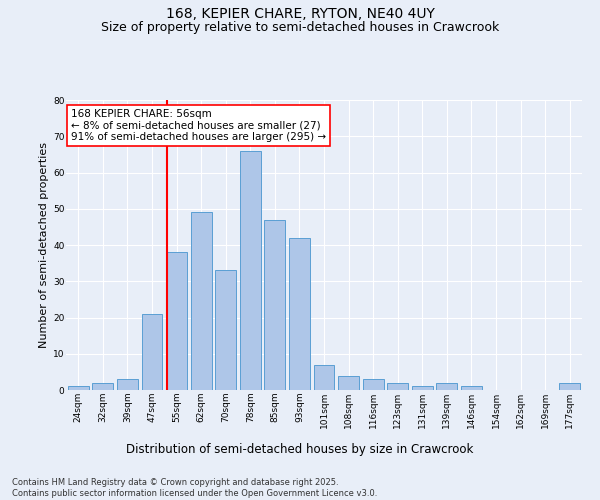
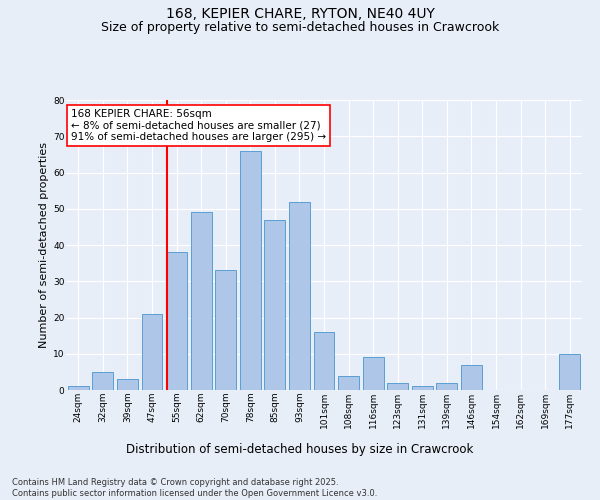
32sqm: 2 -> 5
93sqm: 42 -> 52
101sqm: 7 -> 16
116sqm: 3 -> 9
146sqm: 1 -> 7
177sqm: 2 -> 10
